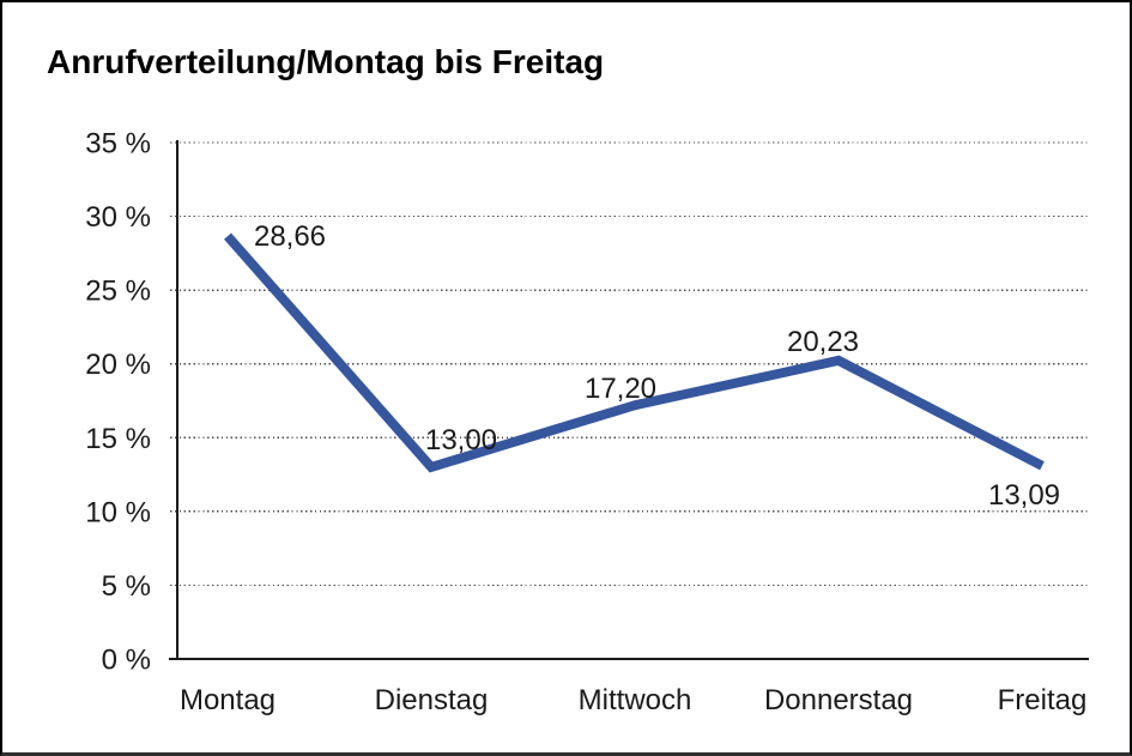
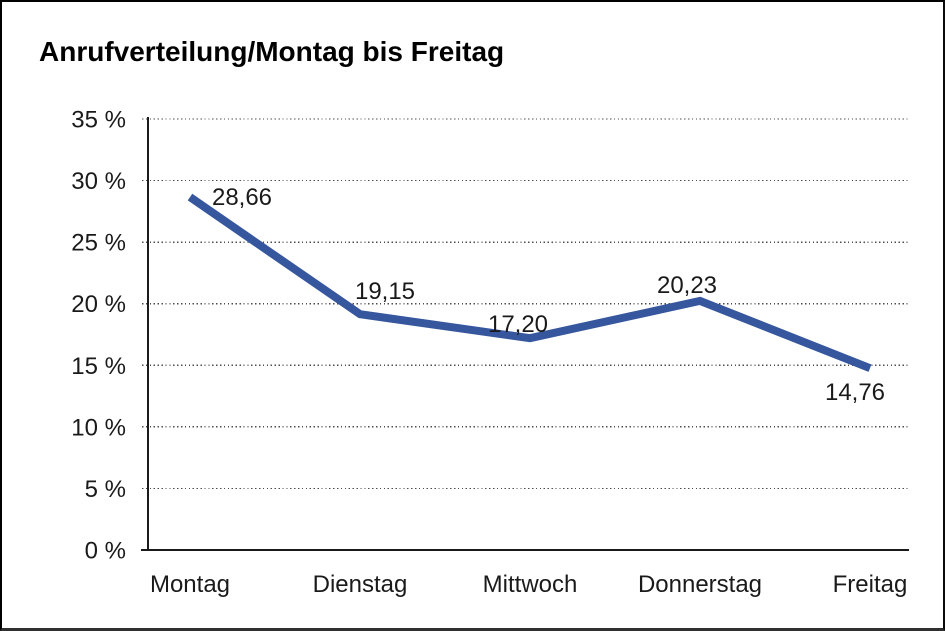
Dienstag: 13,00 -> 19,15
Freitag: 13,09 -> 14,76
